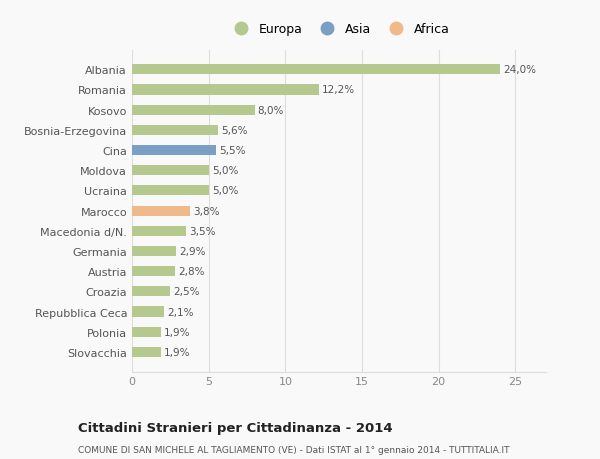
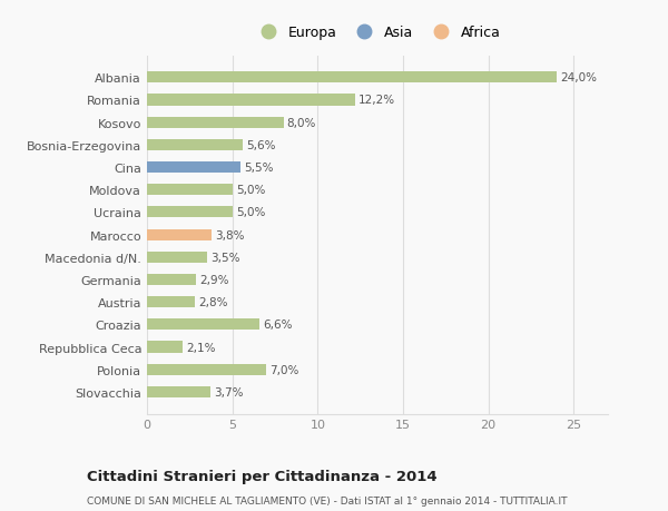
Croazia: 2,5% -> 6,6%
Polonia: 1,9% -> 7,0%
Slovacchia: 1,9% -> 3,7%
